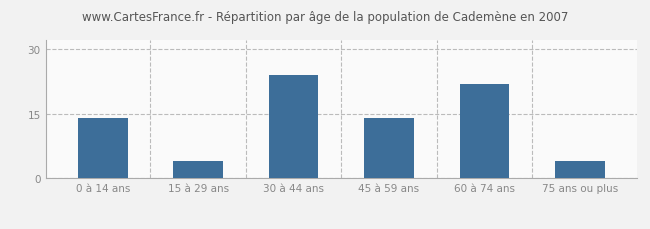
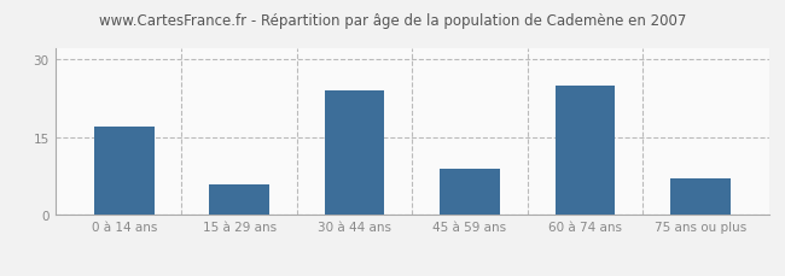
0 à 14 ans: 14 -> 17
15 à 29 ans: 4 -> 6
45 à 59 ans: 14 -> 9
60 à 74 ans: 22 -> 25
75 ans ou plus: 4 -> 7
